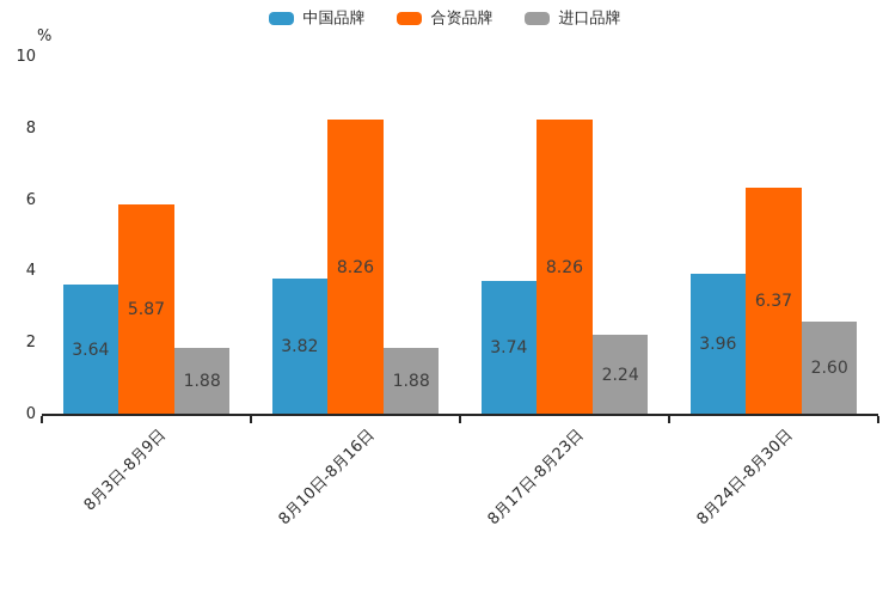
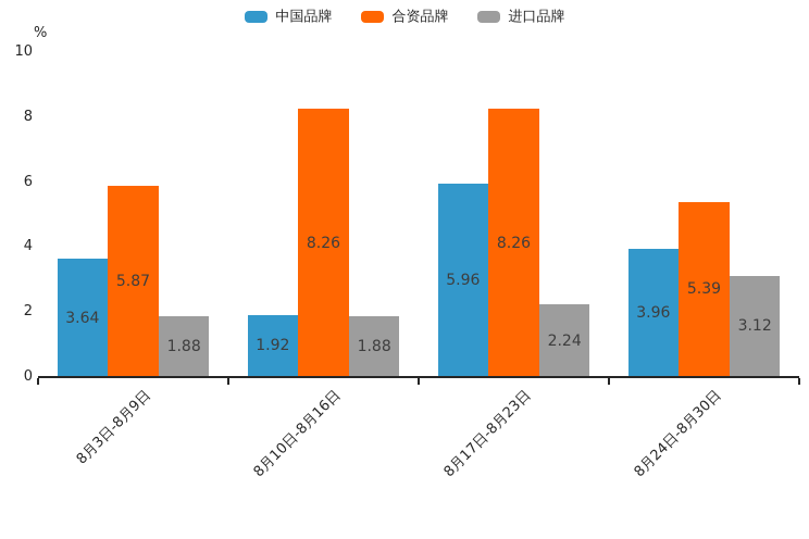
中国品牌/8月10日-8月16日: 3.82 -> 1.92
中国品牌/8月17日-8月23日: 3.74 -> 5.96
合资品牌/8月24日-8月30日: 6.37 -> 5.39
进口品牌/8月24日-8月30日: 2.60 -> 3.12
